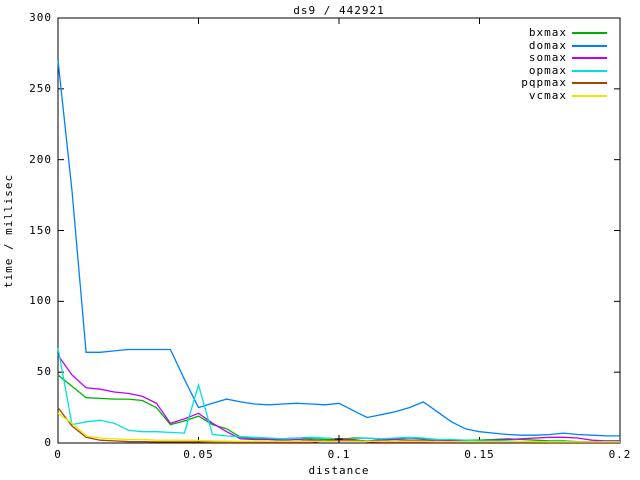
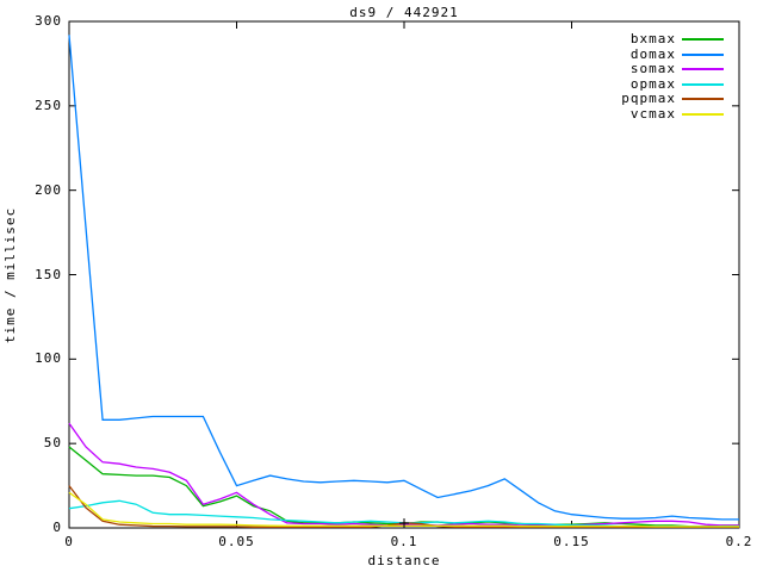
domax/0: 270 -> 292
opmax/0: 67 -> 12
opmax/0.05: 41 -> 6
